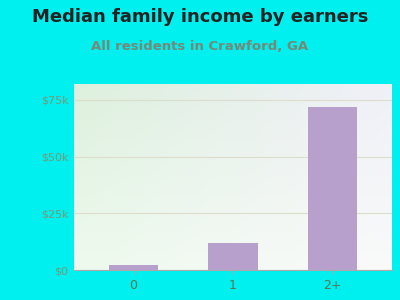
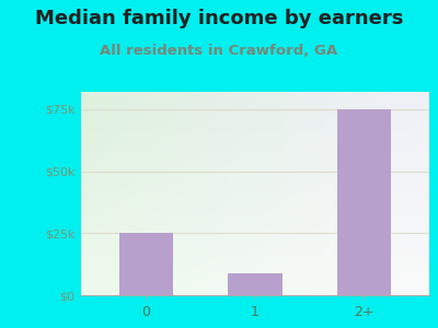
0: $2k -> $25k
1: $12k -> $9k
2+: $72k -> $75k
